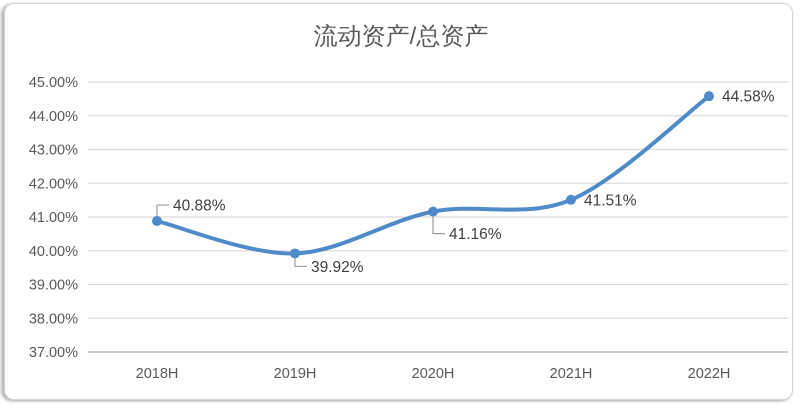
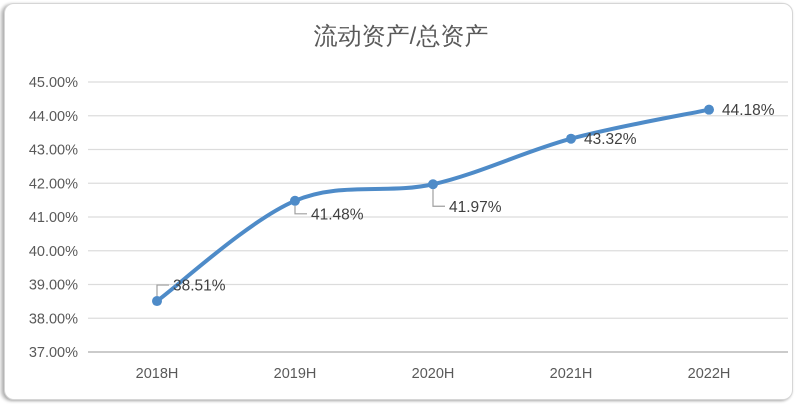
2018H: 40.88% -> 38.51%
2019H: 39.92% -> 41.48%
2020H: 41.16% -> 41.97%
2021H: 41.51% -> 43.32%
2022H: 44.58% -> 44.18%
